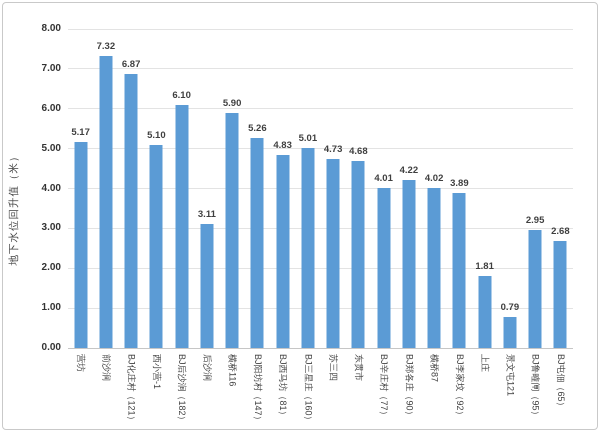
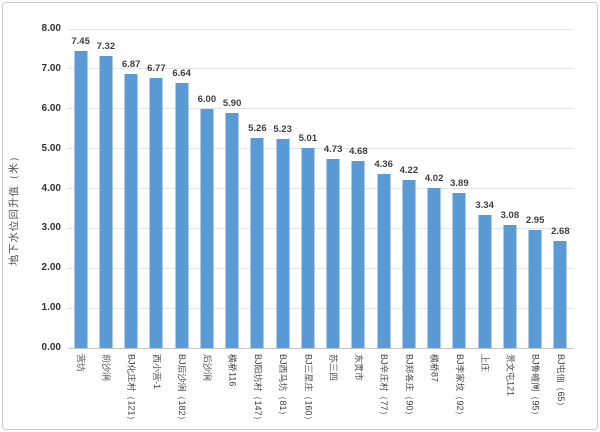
营坊: 5.17 -> 7.45
西小营-1: 5.10 -> 6.77
BJ后沙涧（182）: 6.10 -> 6.64
后沙涧: 3.11 -> 6.00
BJ西马坊（81）: 4.83 -> 5.23
BJ辛庄村（77）: 4.01 -> 4.36
上庄: 1.81 -> 3.34
景文屯121: 0.79 -> 3.08
